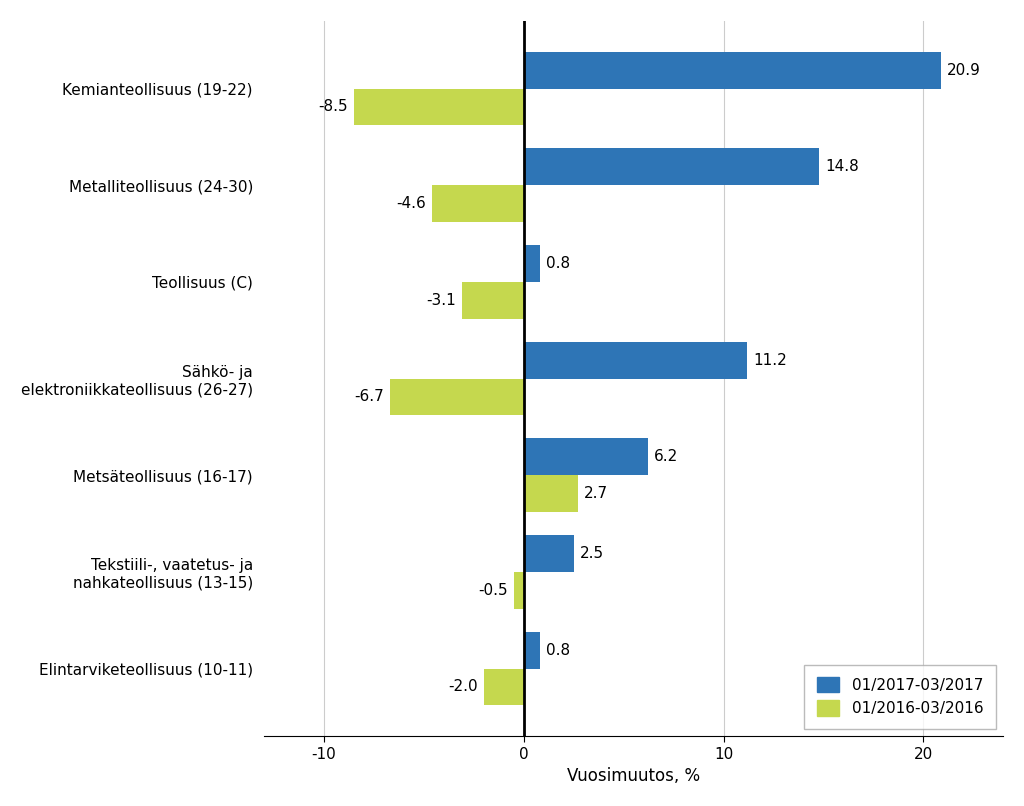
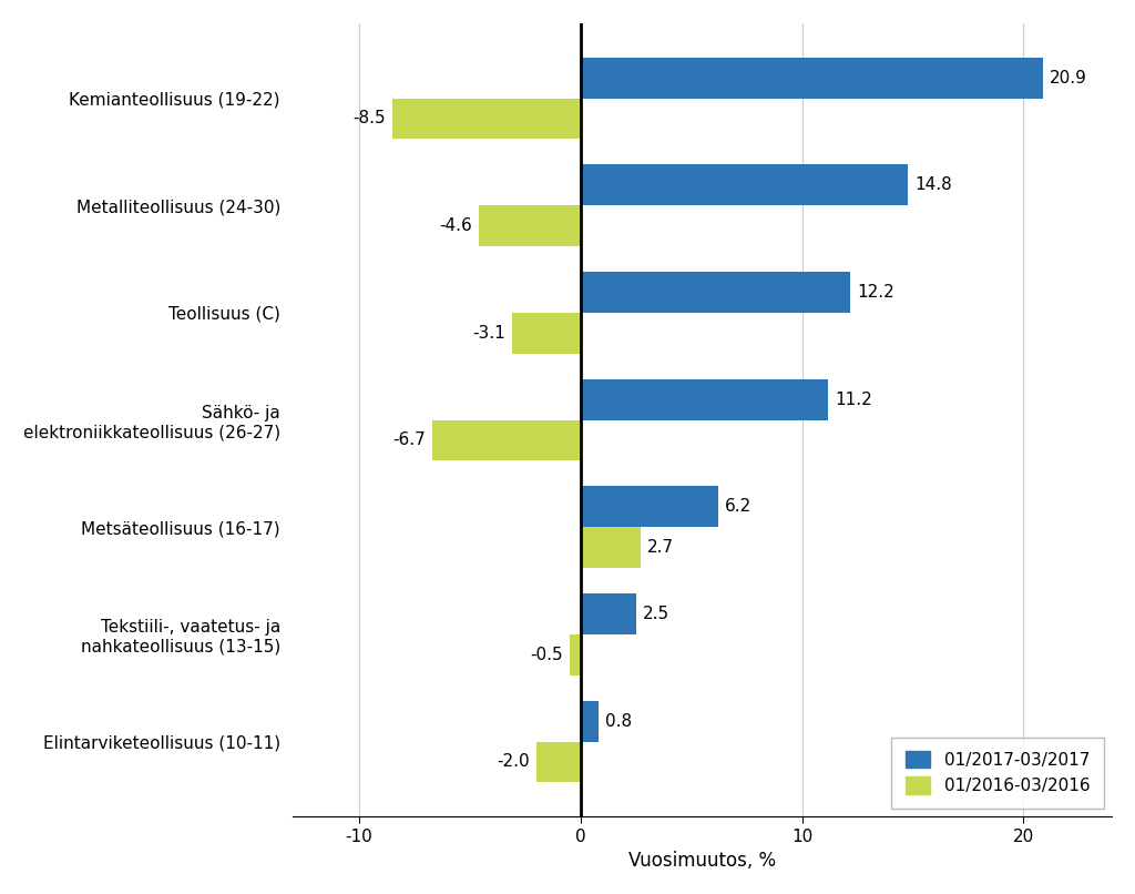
01/2017-03/2017/Teollisuus (C): 0.8 -> 12.2
